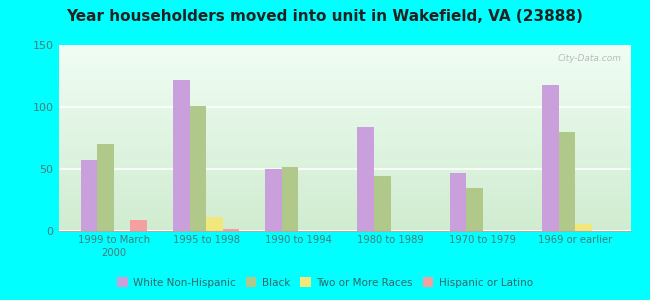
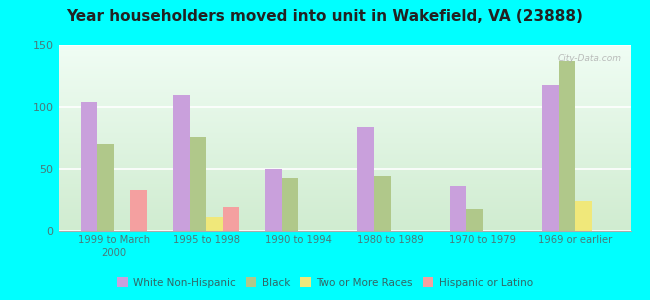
White Non-Hispanic/1999 to March 2000: 57 -> 104
Hispanic or Latino/1999 to March 2000: 9 -> 33
White Non-Hispanic/1995 to 1998: 122 -> 110
Black/1995 to 1998: 101 -> 76
Hispanic or Latino/1995 to 1998: 2 -> 19
Black/1990 to 1994: 52 -> 43
White Non-Hispanic/1970 to 1979: 47 -> 36
Black/1970 to 1979: 35 -> 18
Black/1969 or earlier: 80 -> 137
Two or More Races/1969 or earlier: 6 -> 24
